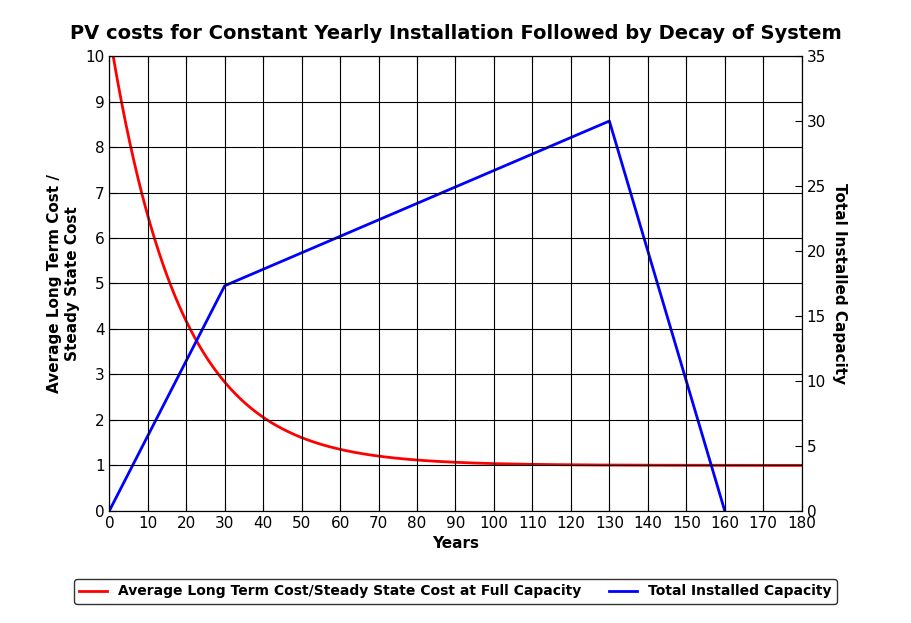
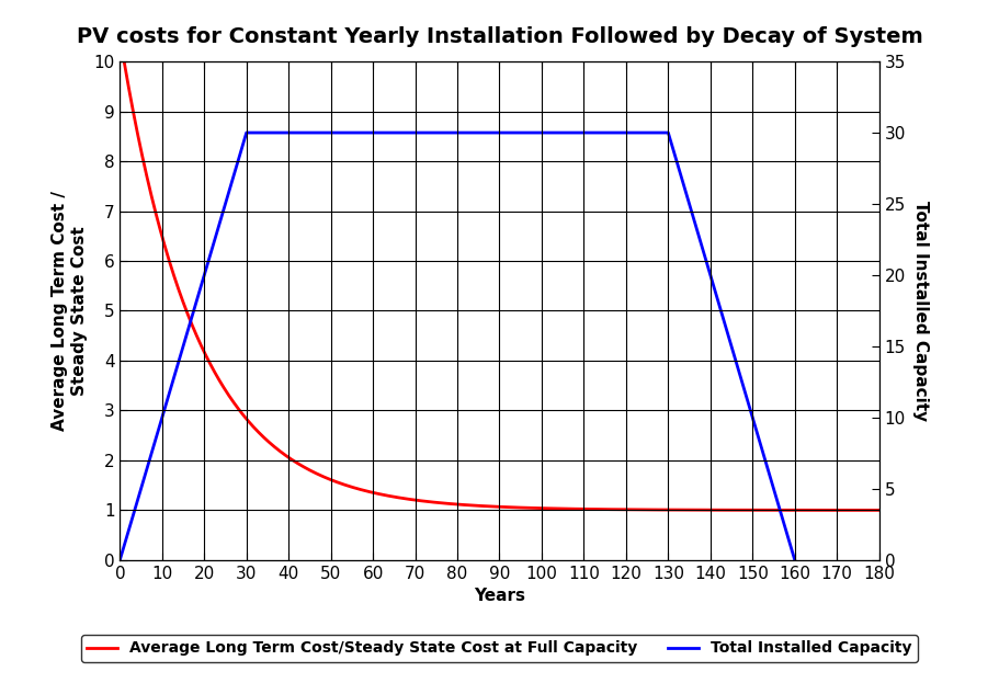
Total Installed Capacity/30: 4.95 -> 8.57
